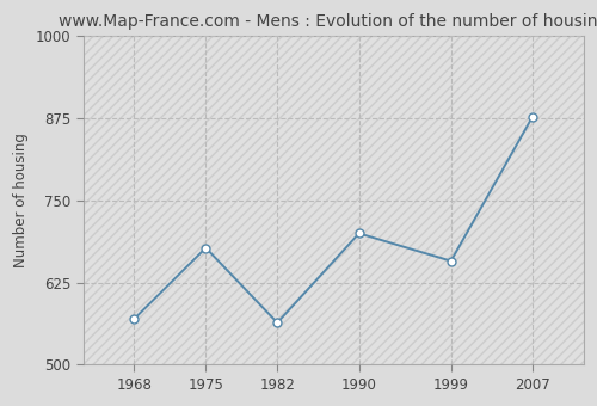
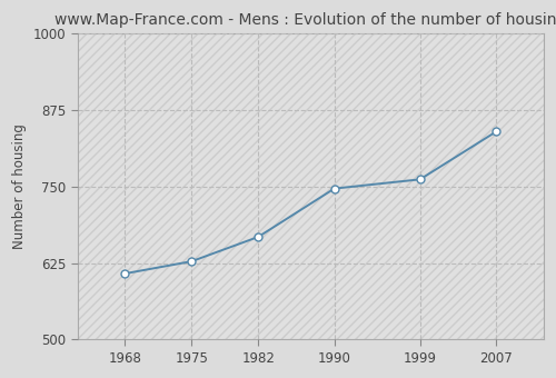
1968: 570 -> 608
1975: 678 -> 628
1982: 564 -> 668
1990: 700 -> 747
1999: 658 -> 762
2007: 878 -> 840
